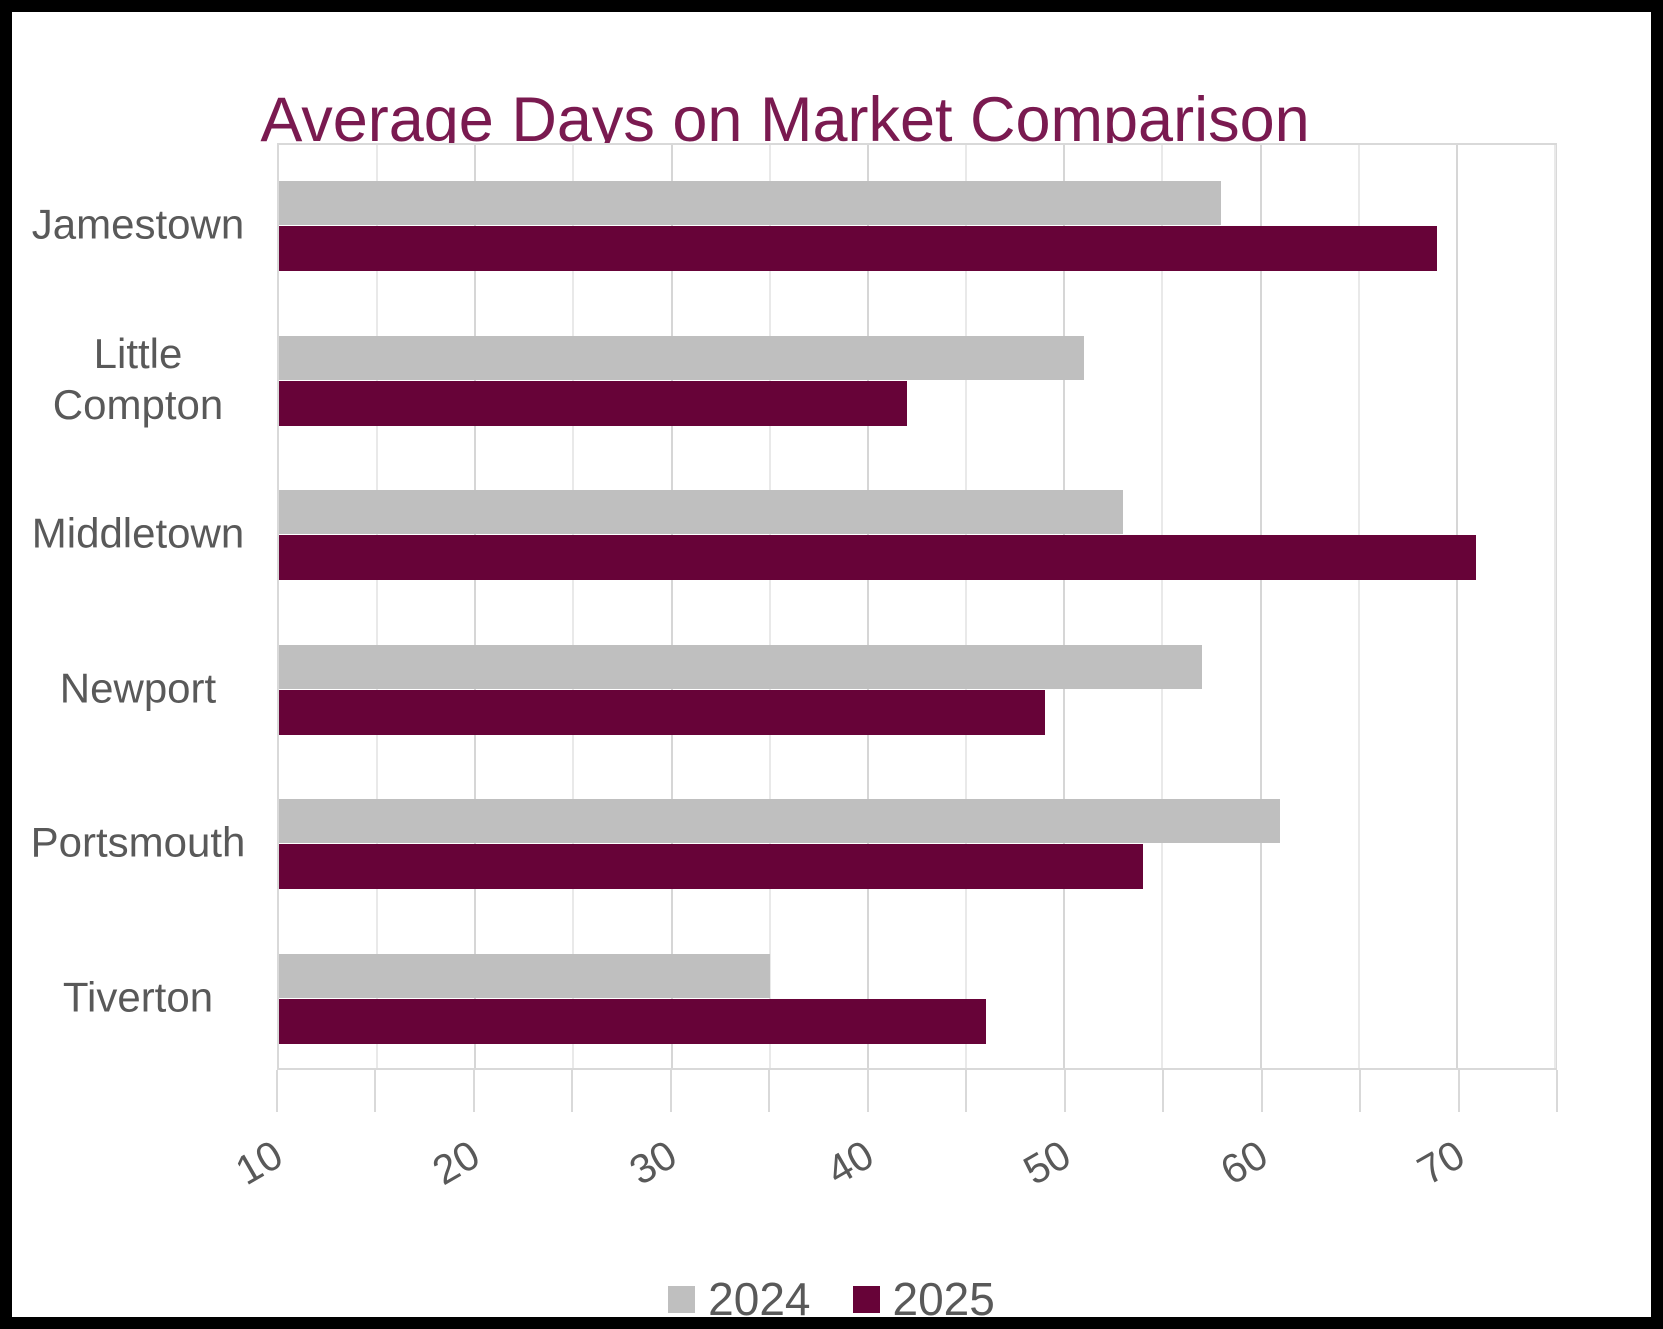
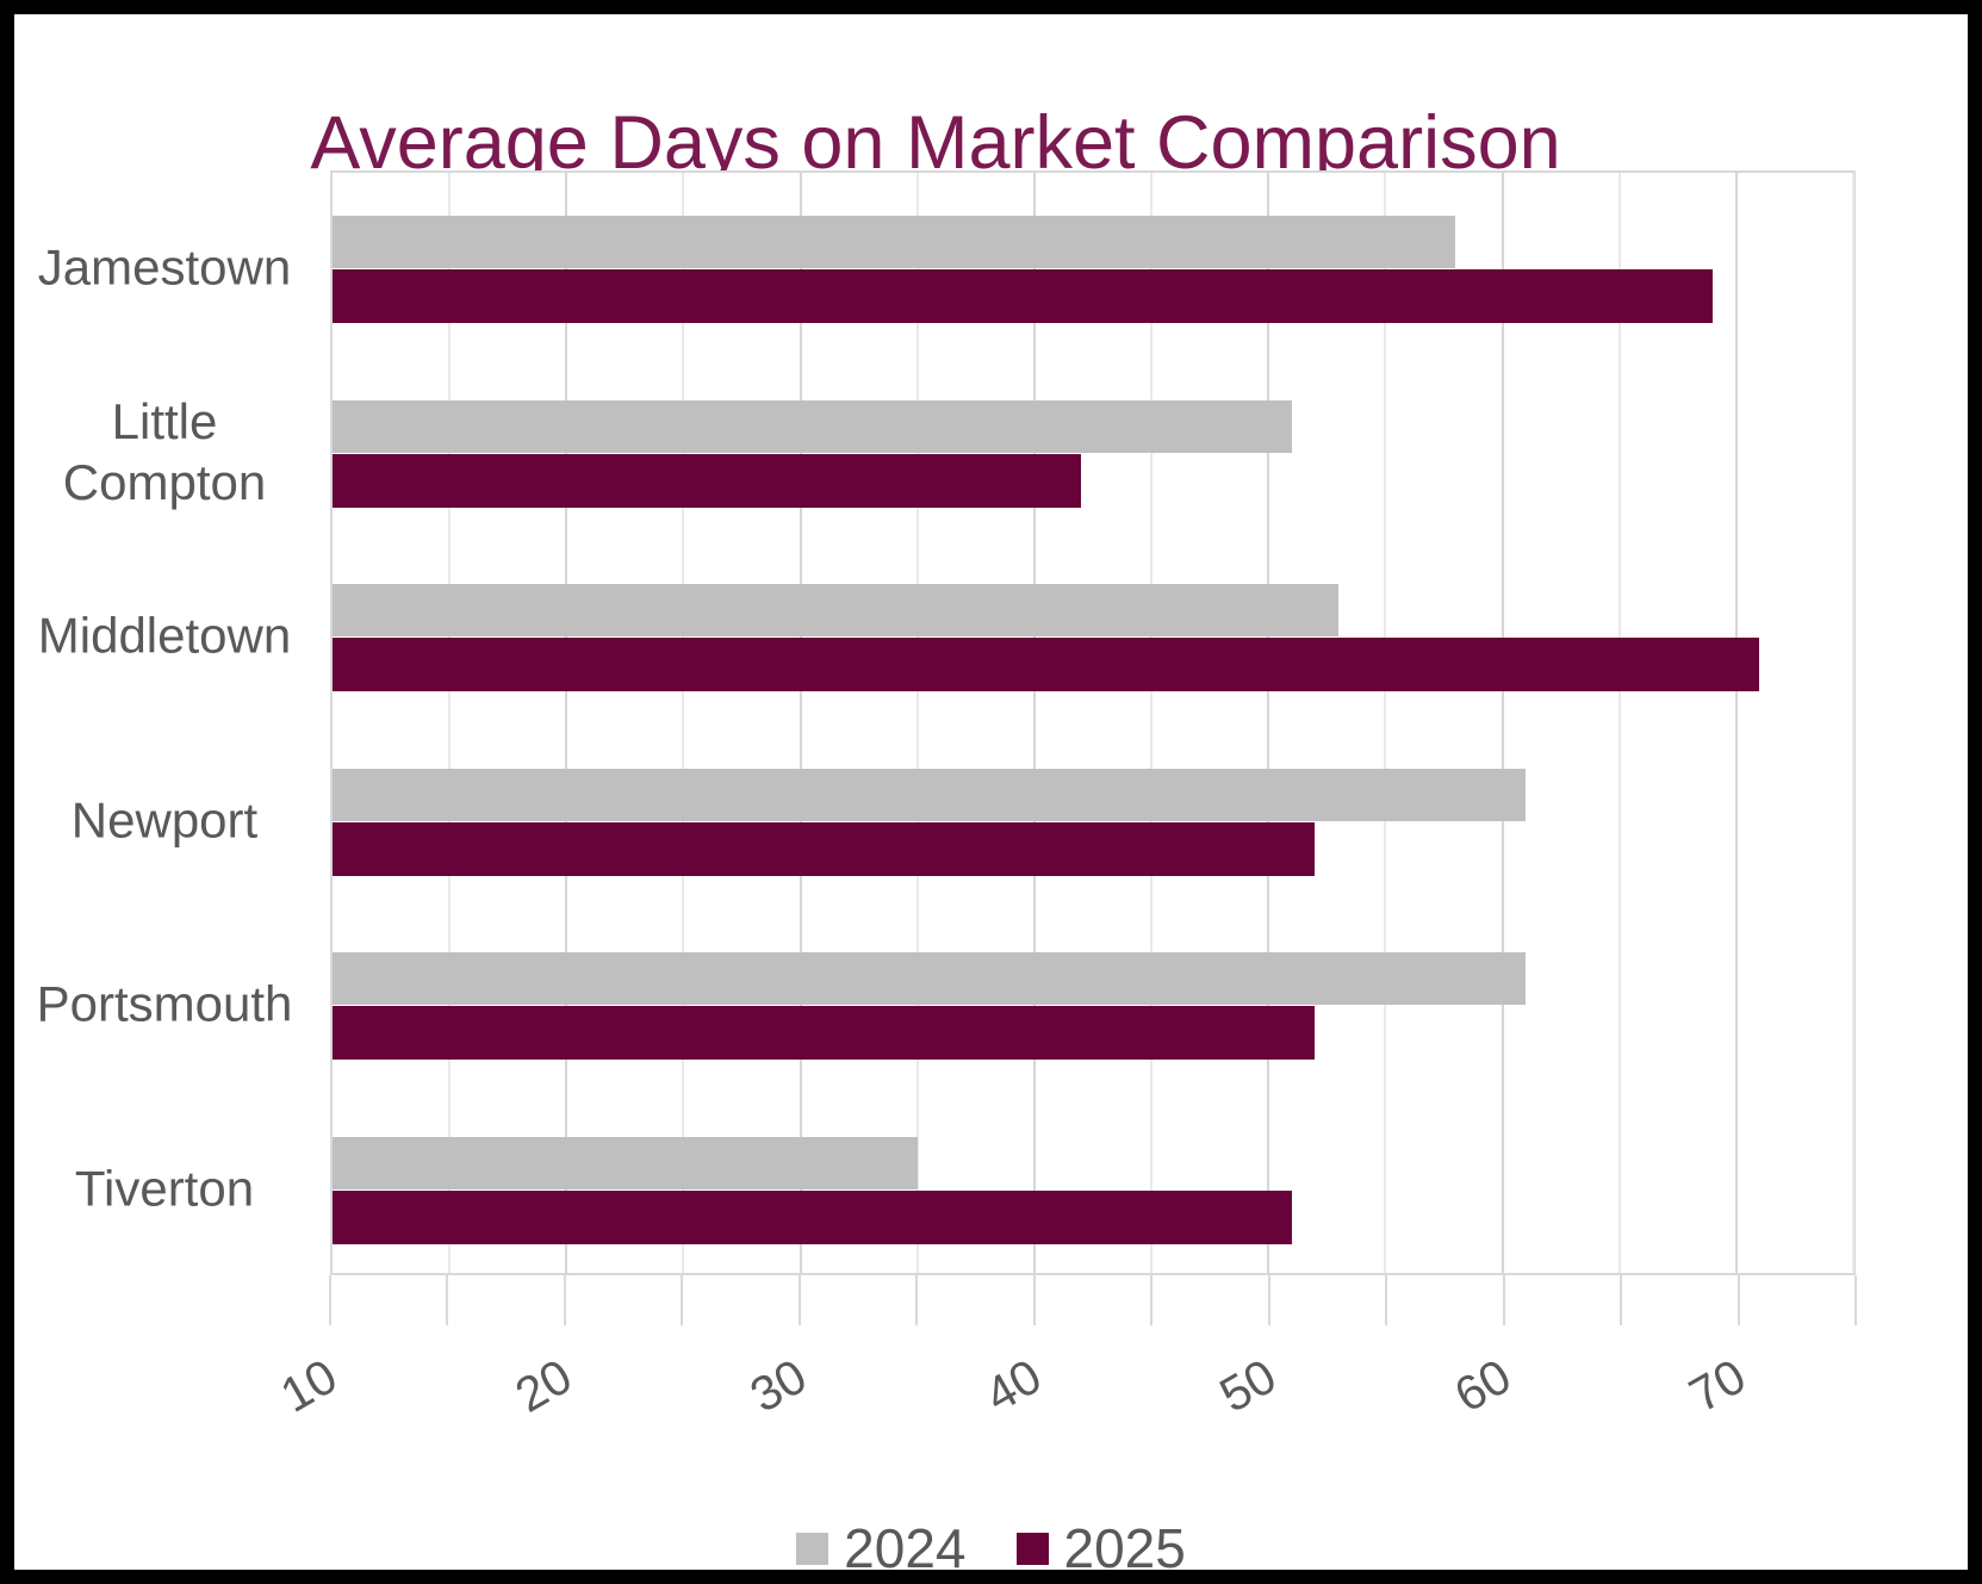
2024/Newport: 57 -> 61
2025/Newport: 49 -> 52
2025/Portsmouth: 54 -> 52
2025/Tiverton: 46 -> 51
